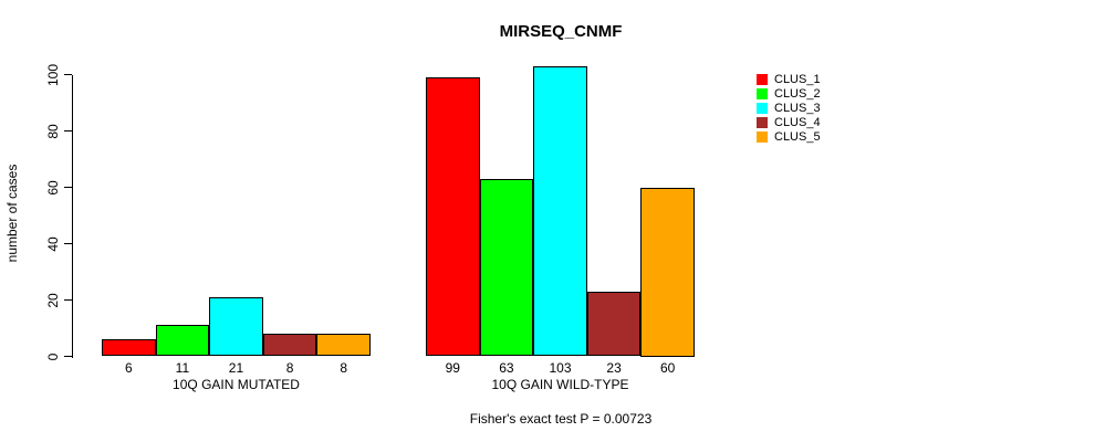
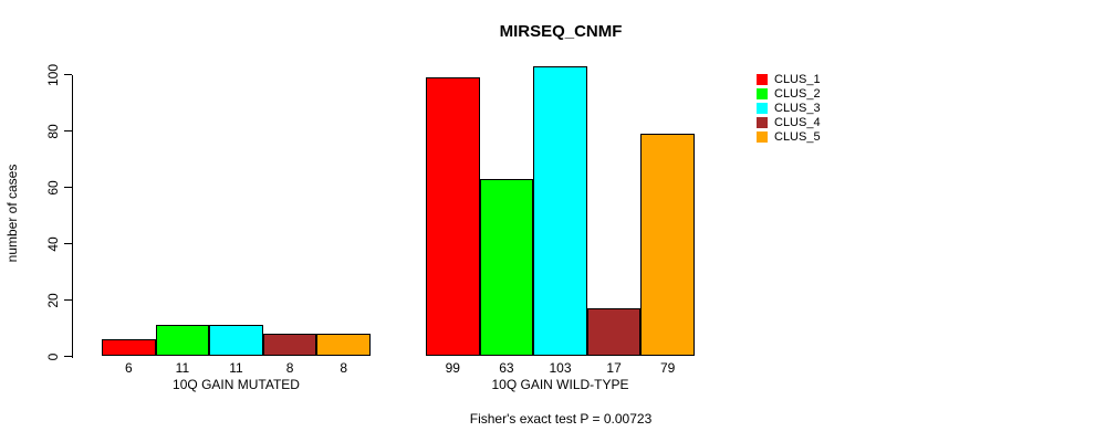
CLUS_3/10Q GAIN MUTATED: 21 -> 11
CLUS_4/10Q GAIN WILD-TYPE: 23 -> 17
CLUS_5/10Q GAIN WILD-TYPE: 60 -> 79
